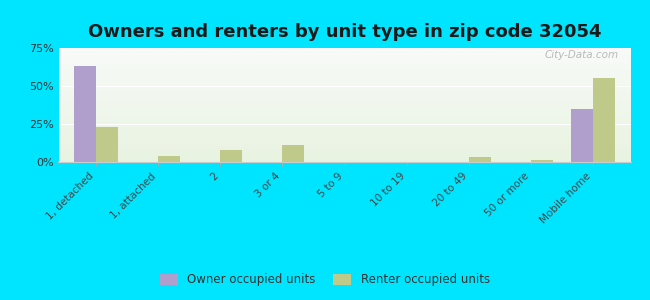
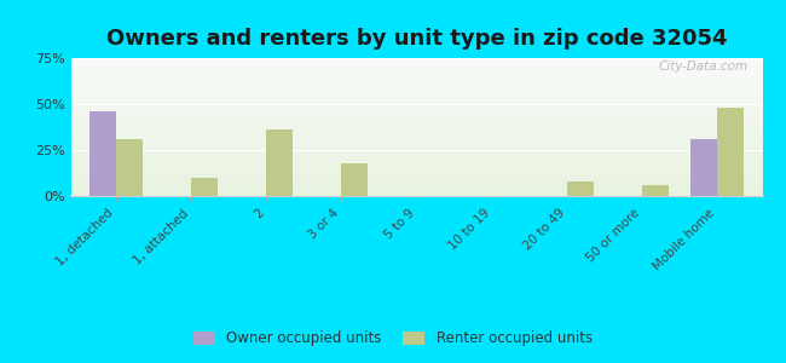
Owner occupied units/1, detached: 63% -> 46%
Renter occupied units/1, detached: 23% -> 31%
Renter occupied units/1, attached: 4% -> 10%
Renter occupied units/2: 8% -> 36%
Renter occupied units/3 or 4: 11% -> 18%
Renter occupied units/20 to 49: 3% -> 8%
Renter occupied units/50 or more: 1% -> 6%
Owner occupied units/Mobile home: 35% -> 31%
Renter occupied units/Mobile home: 55% -> 48%
